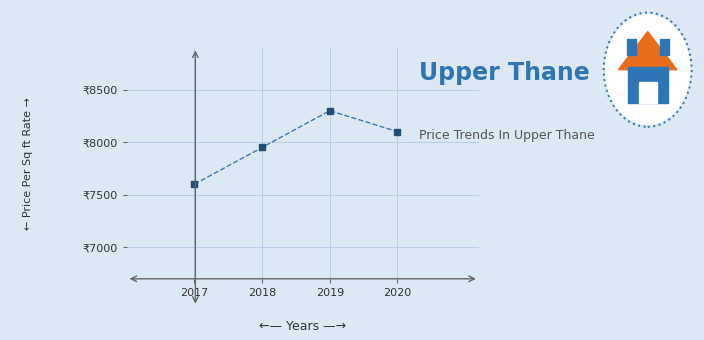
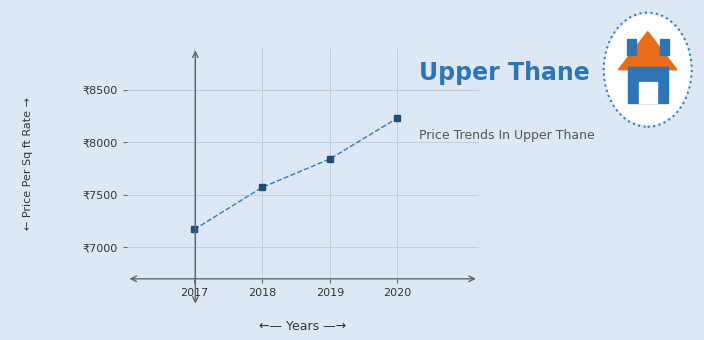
2017: ₹7600 -> ₹7170
2018: ₹7950 -> ₹7570
2019: ₹8300 -> ₹7840
2020: ₹8100 -> ₹8230
